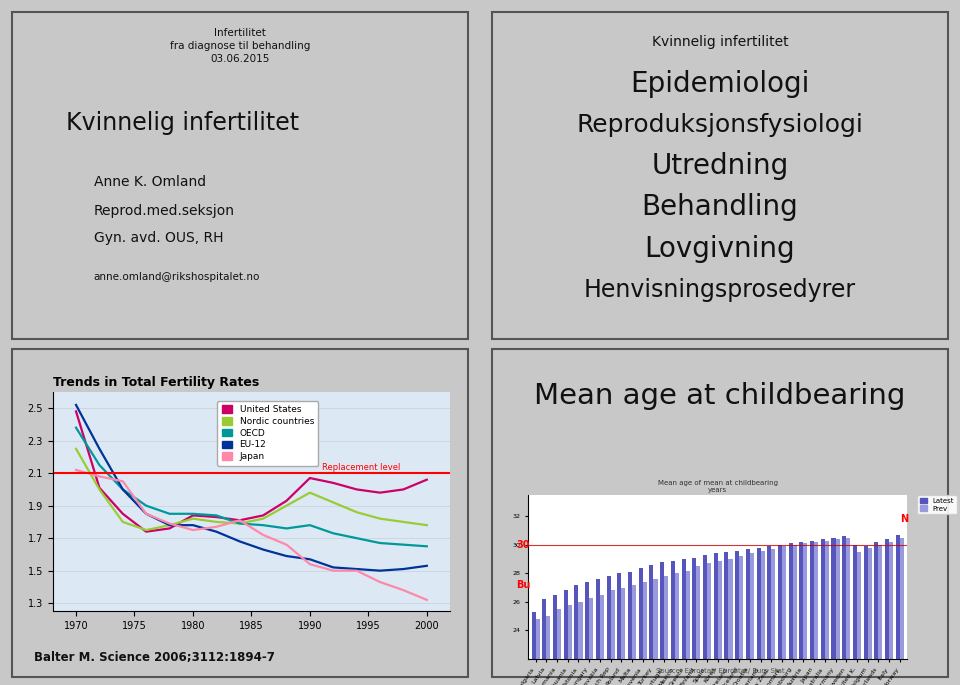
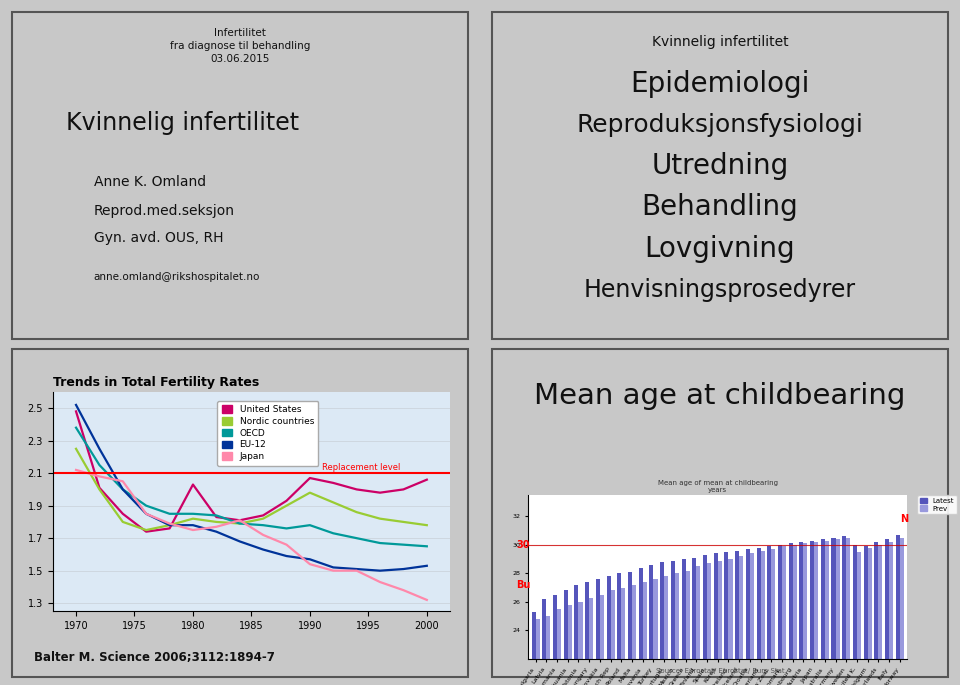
Trends in Total Fertility Rates/United States/1980: 1.84 -> 2.03
